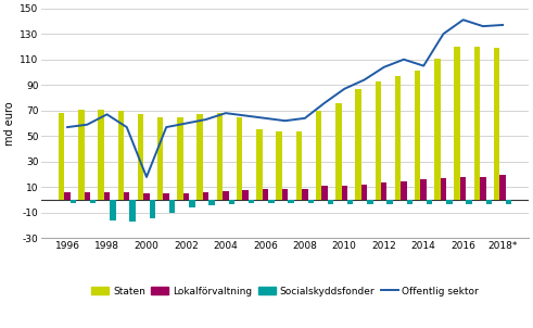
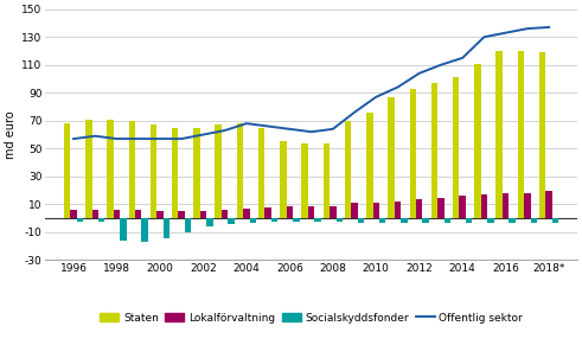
Offentlig sektor/1998: 67 -> 57
Offentlig sektor/2000: 18 -> 57
Offentlig sektor/2014: 105 -> 115
Offentlig sektor/2016: 141 -> 133
